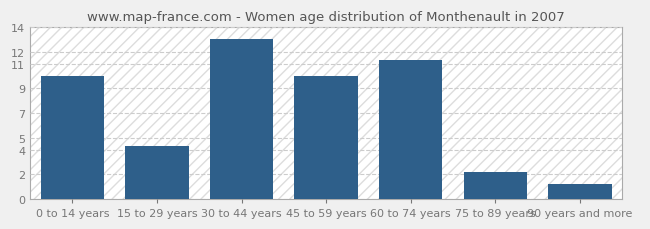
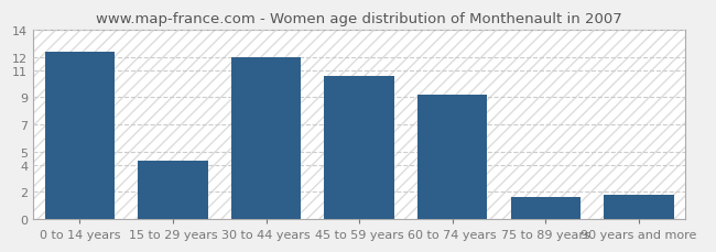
0 to 14 years: 10.0 -> 12.4
30 to 44 years: 13.0 -> 12.0
45 to 59 years: 10.0 -> 10.6
60 to 74 years: 11.3 -> 9.2
75 to 89 years: 2.2 -> 1.6
90 years and more: 1.2 -> 1.8
